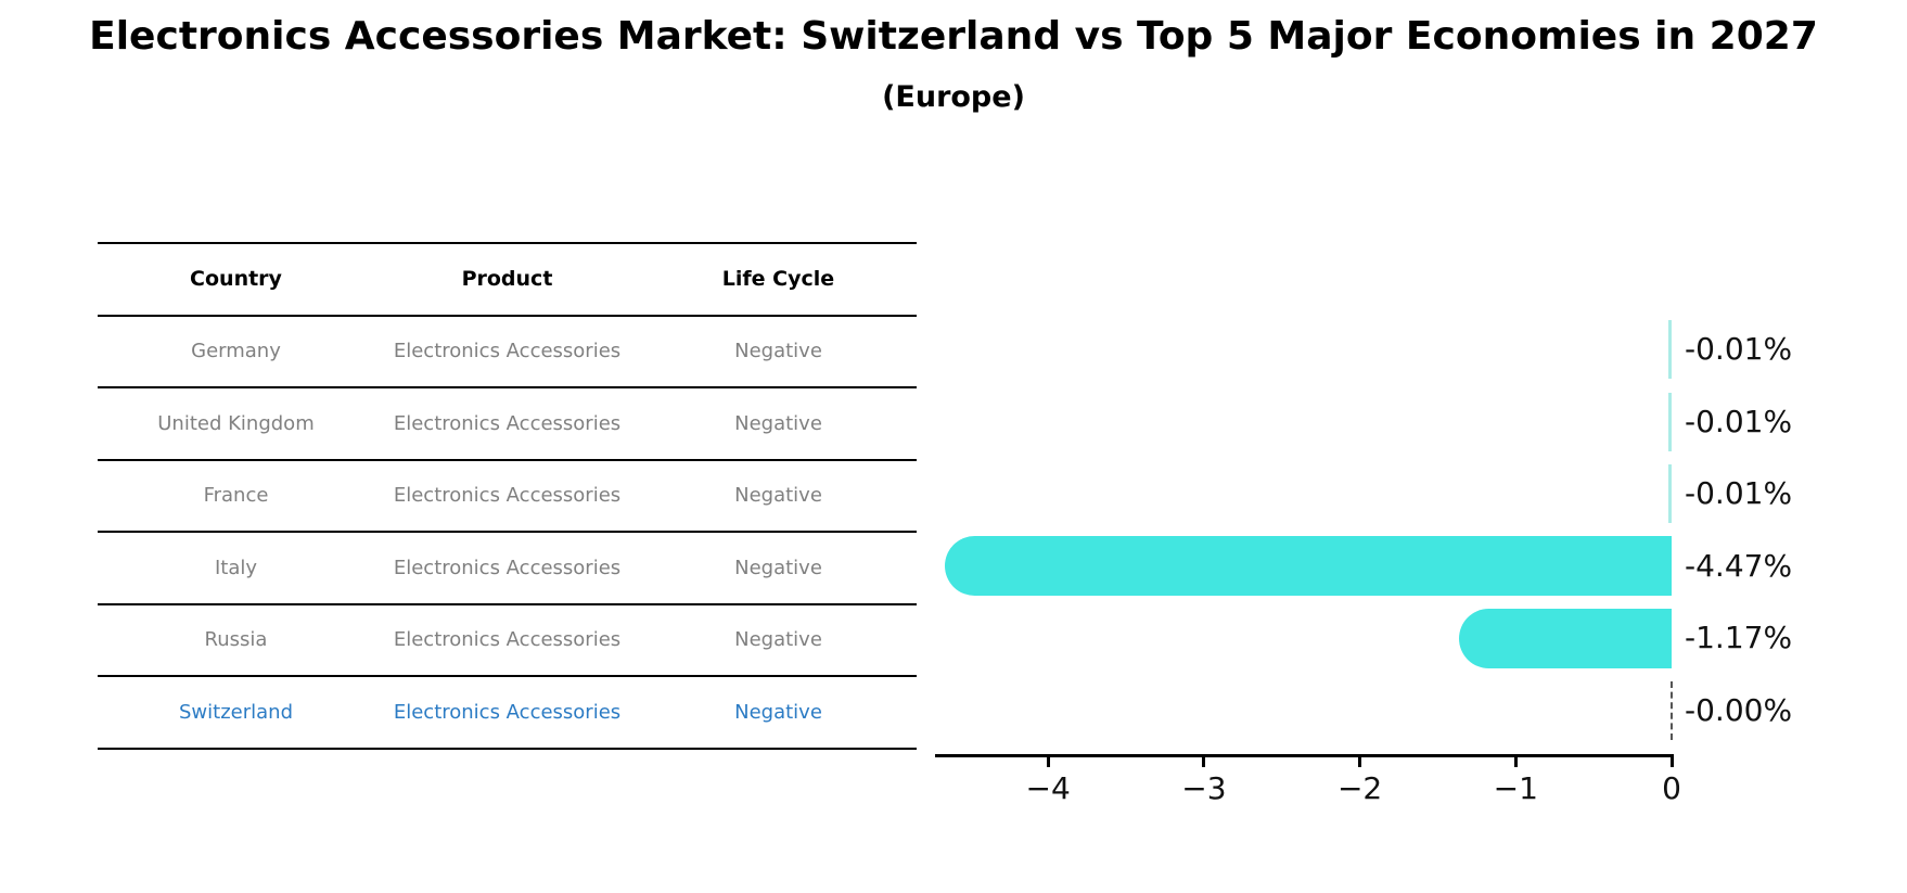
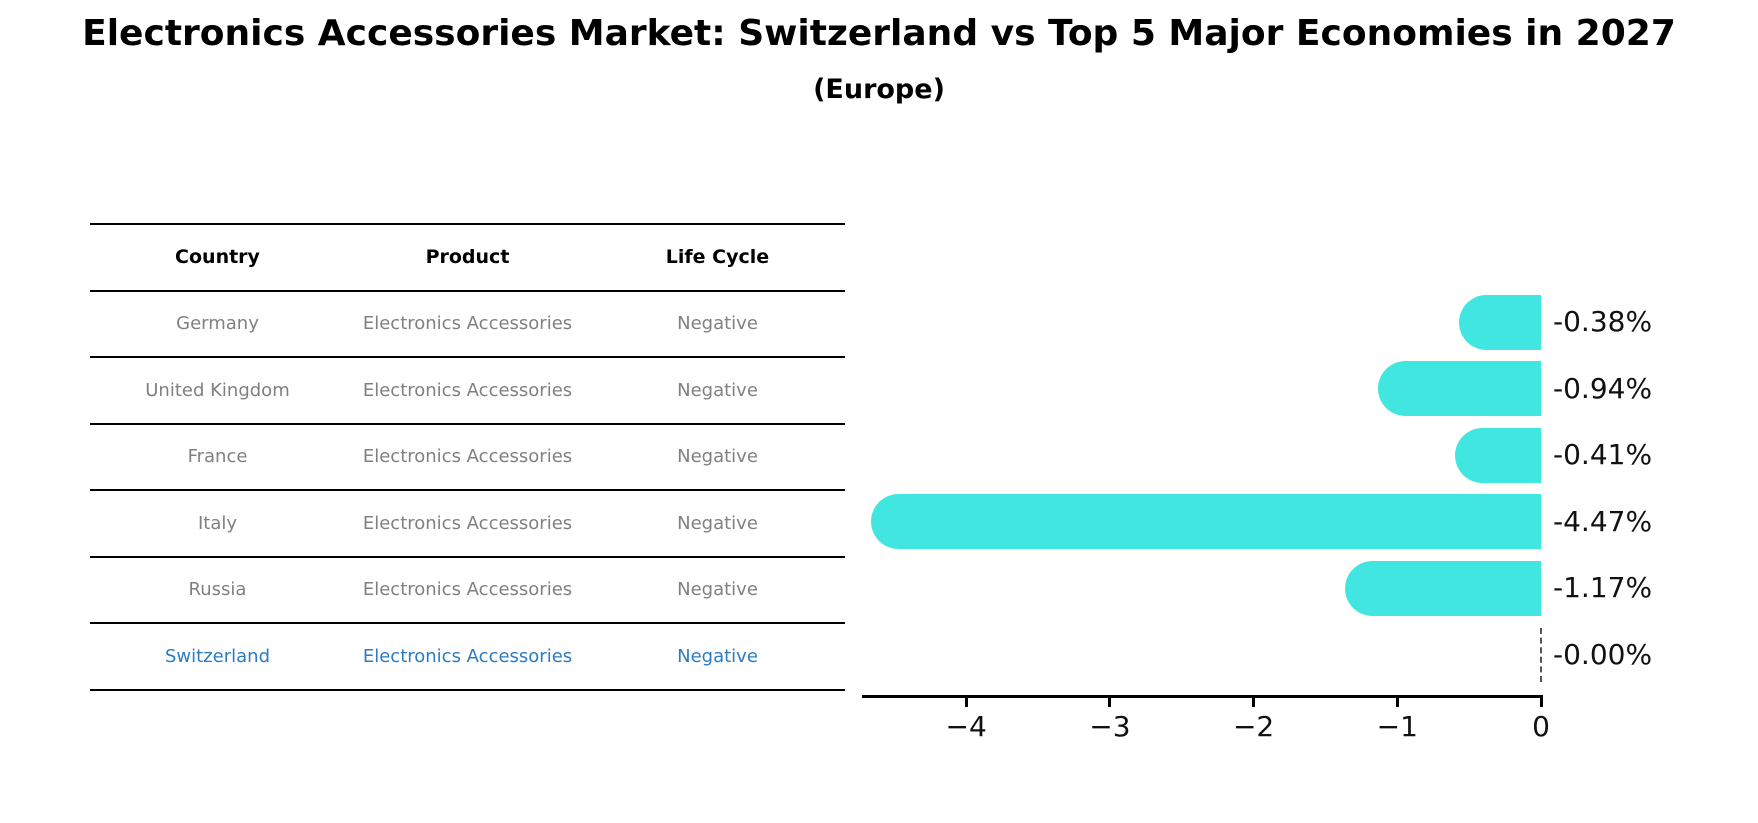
Germany: -0.01% -> -0.38%
United Kingdom: -0.01% -> -0.94%
France: -0.01% -> -0.41%
